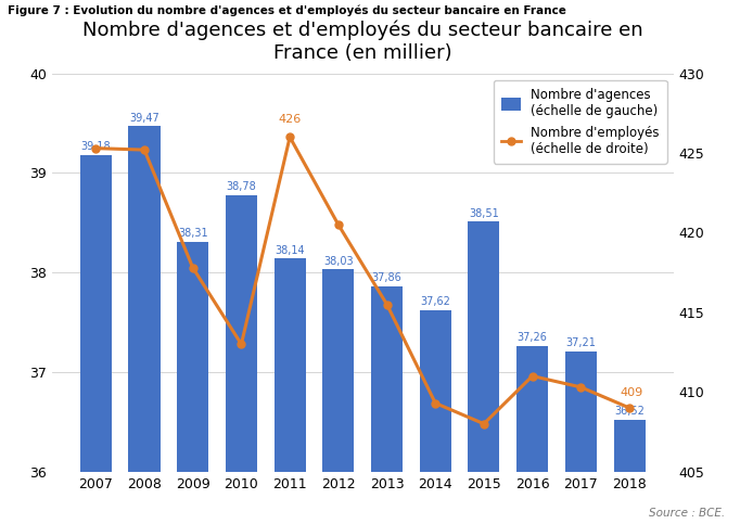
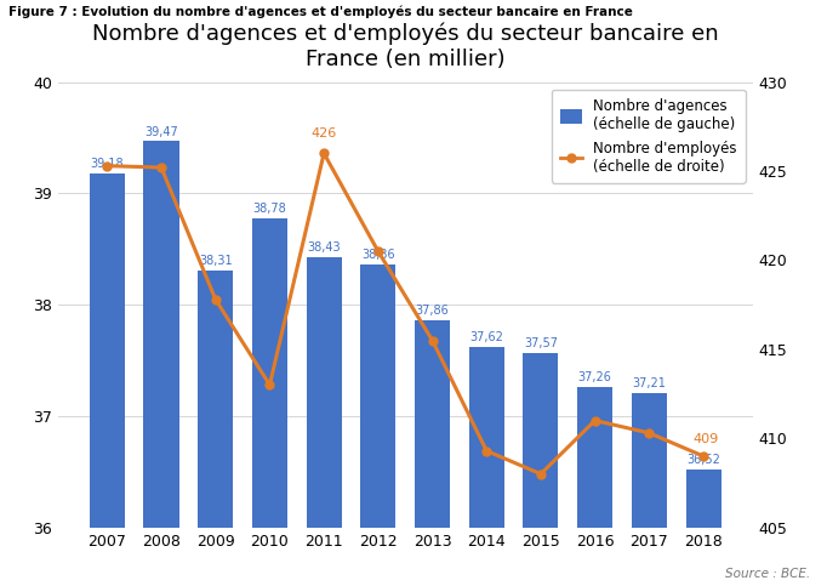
Nombre d'agences (échelle de gauche)/2011: 38,14 -> 38,43
Nombre d'agences (échelle de gauche)/2012: 38,03 -> 38,36
Nombre d'agences (échelle de gauche)/2015: 38,51 -> 37,57
